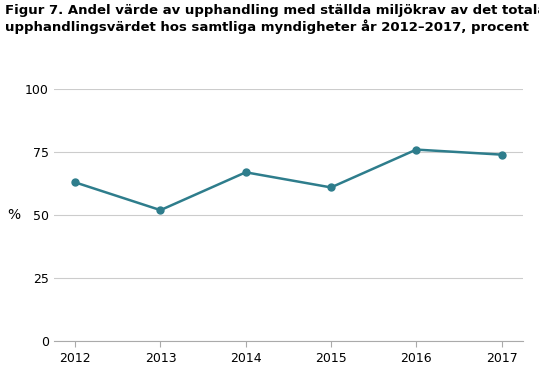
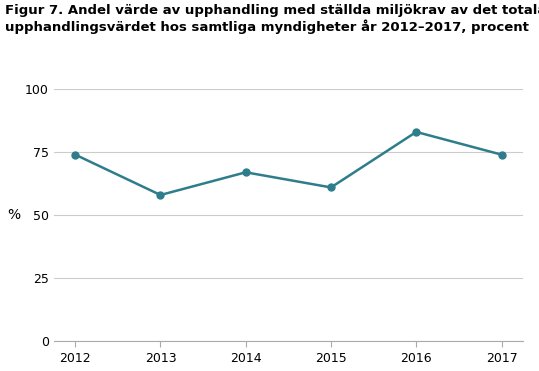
2012: 63 -> 74
2013: 52 -> 58
2016: 76 -> 83
